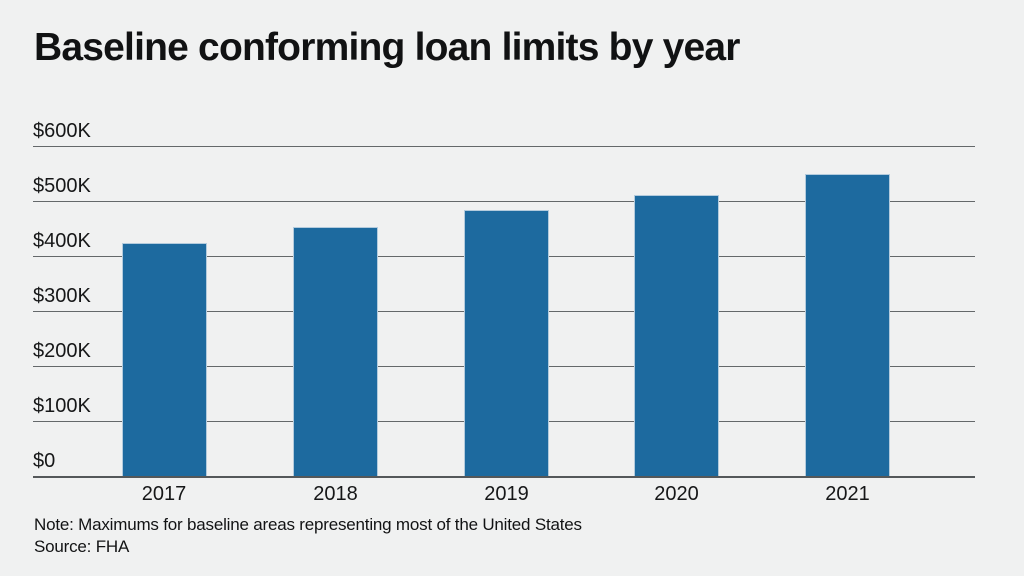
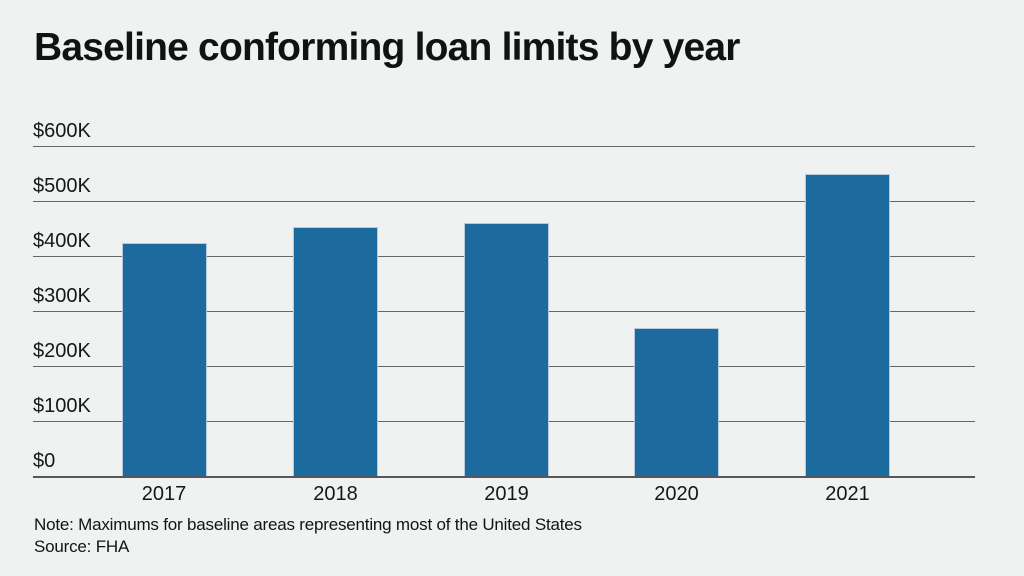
2019: $480K -> $460K
2020: $510K -> $270K
